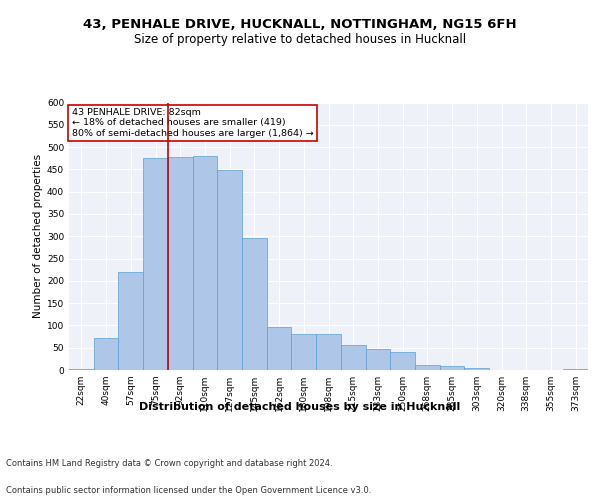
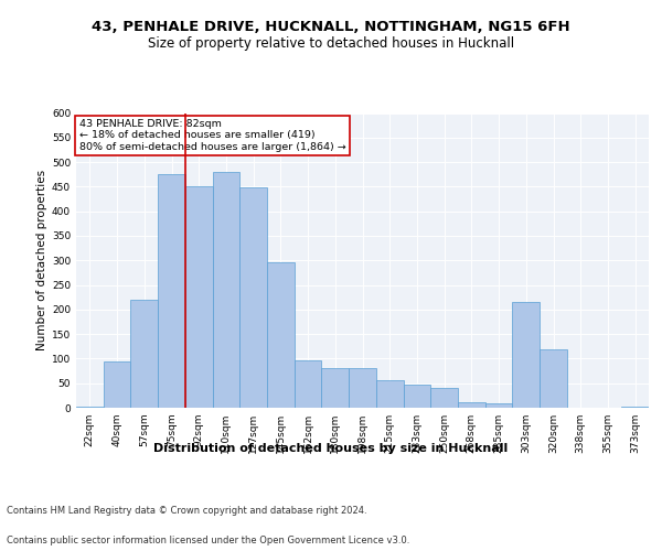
40sqm: 72 -> 95
92sqm: 477 -> 450
303sqm: 4 -> 215
320sqm: 1 -> 120
